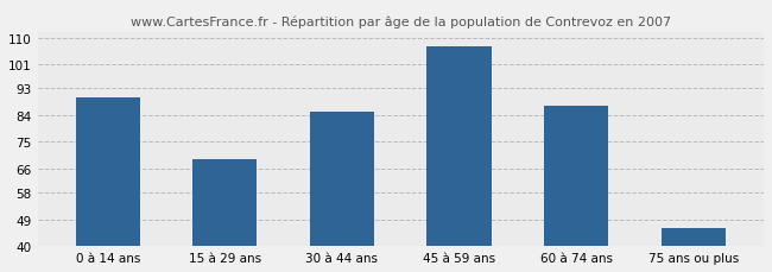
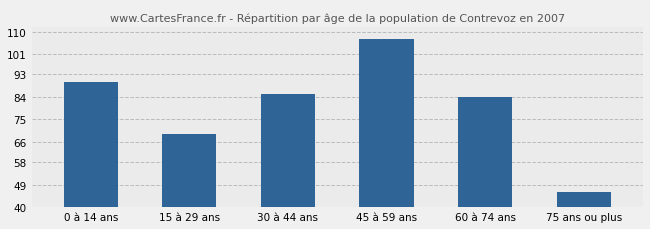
60 à 74 ans: 87 -> 84
